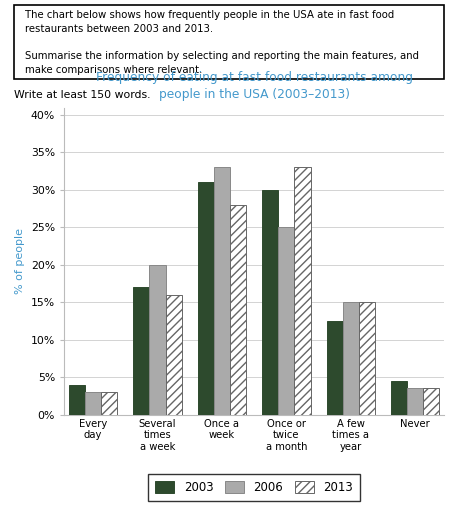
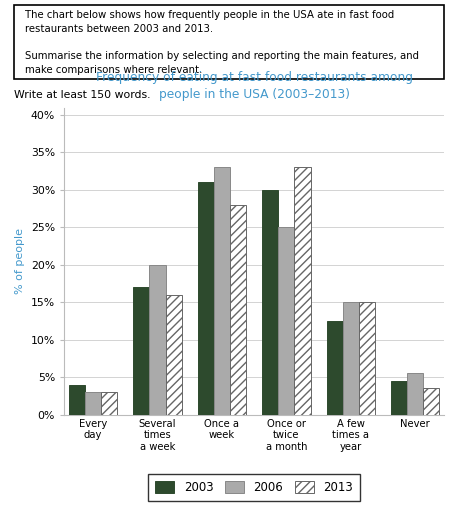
2006/Never: 3.5% -> 5.6%
